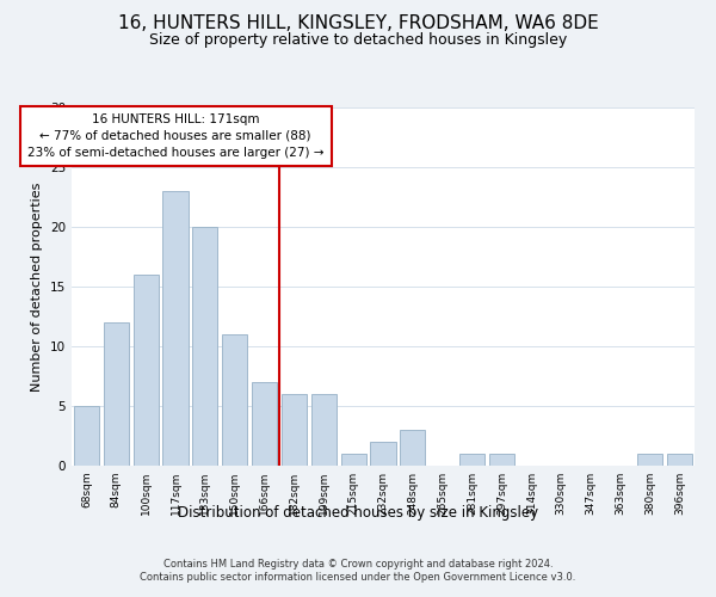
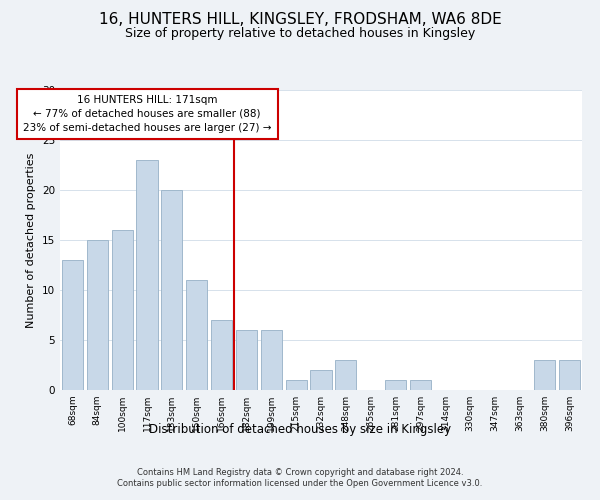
68sqm: 5 -> 13
84sqm: 12 -> 15
380sqm: 1 -> 3
396sqm: 1 -> 3
